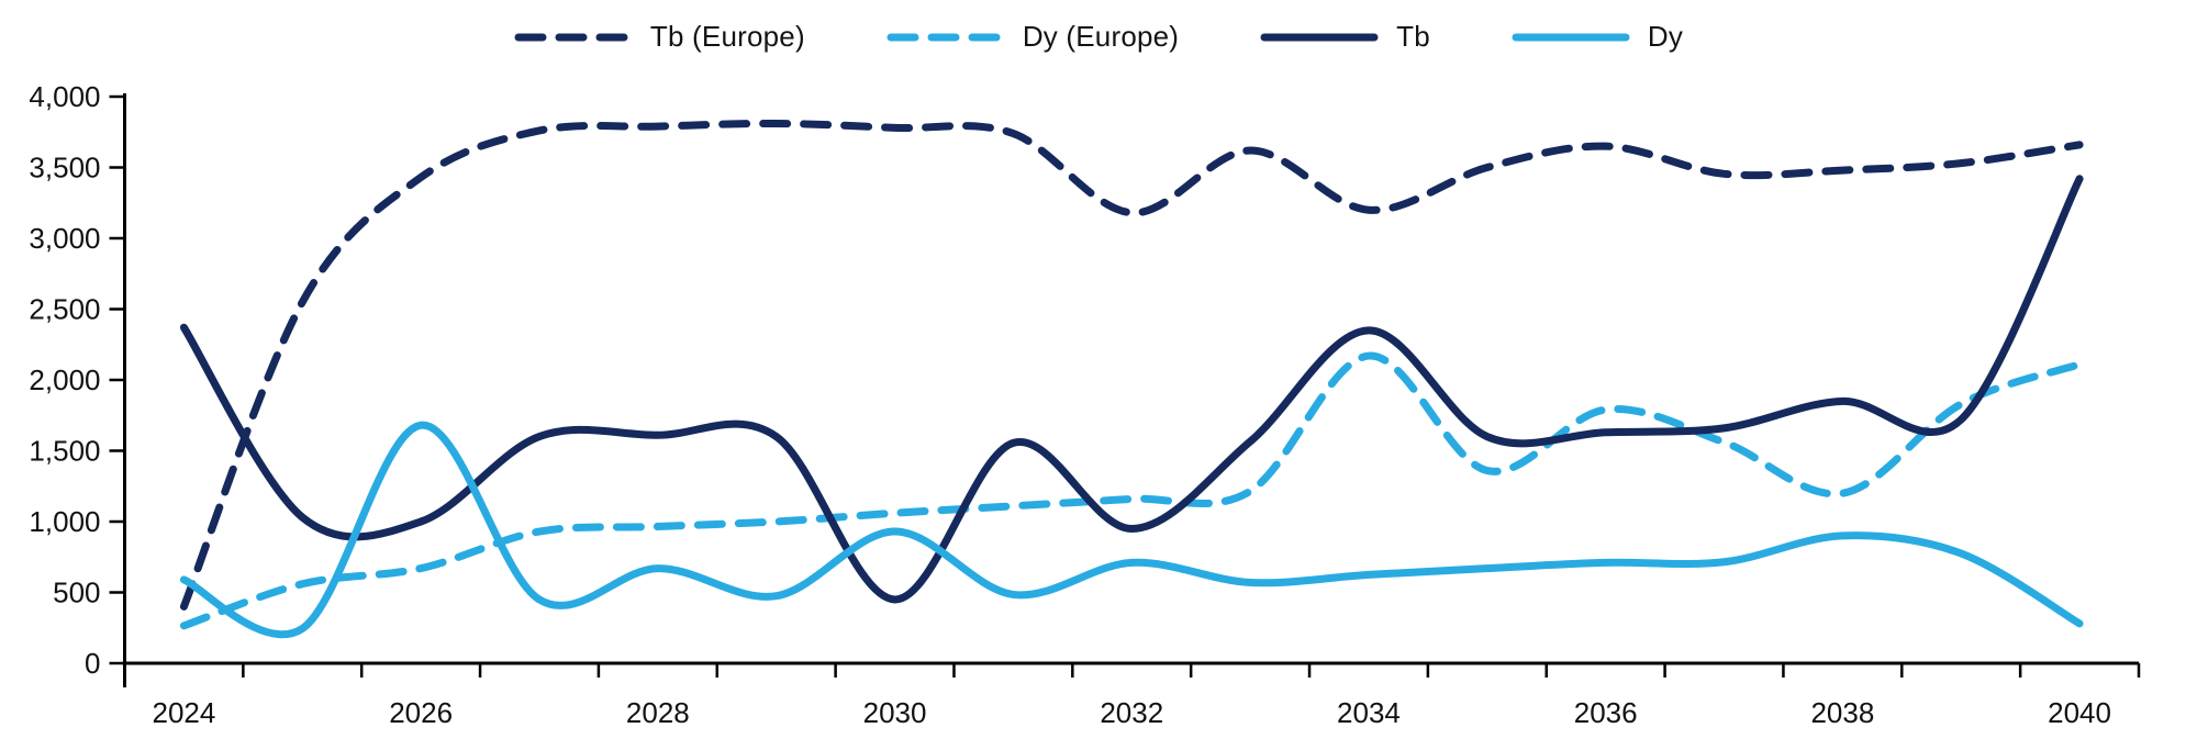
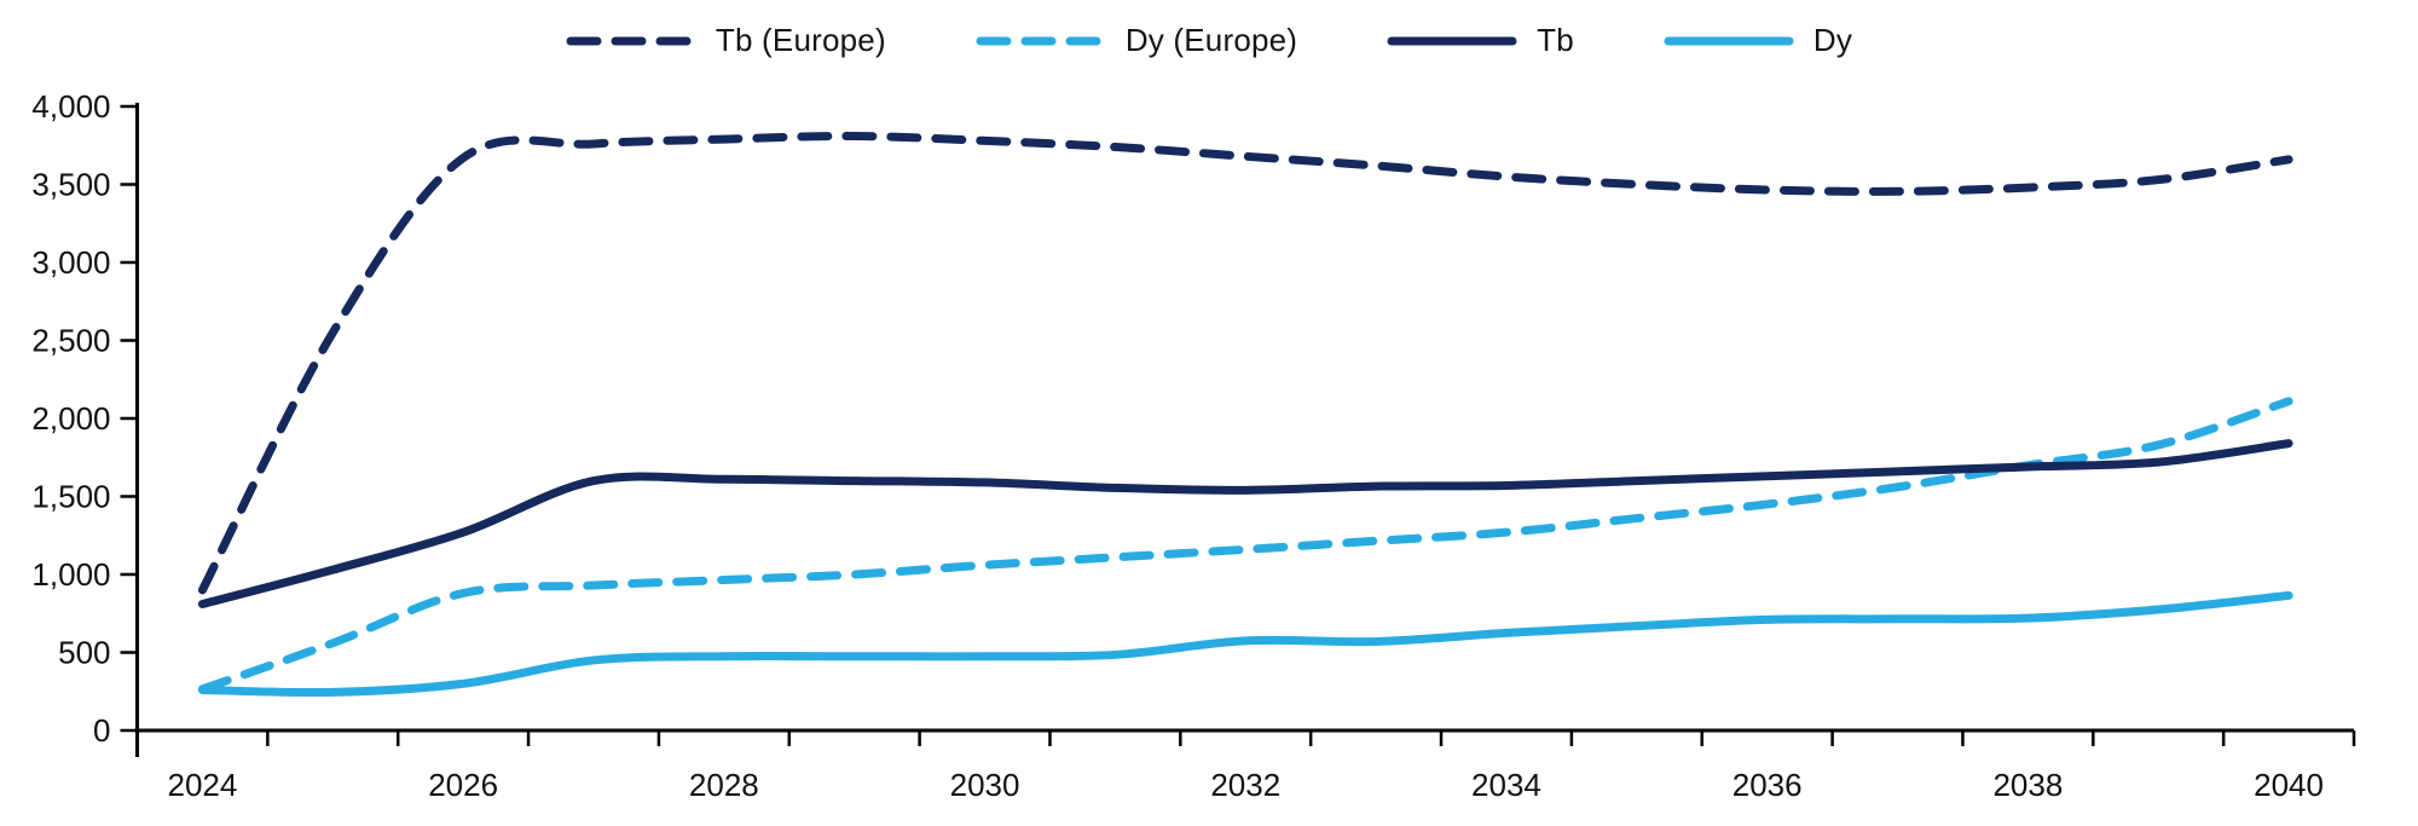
Tb (Europe)/2024: 400 -> 900
Tb/2024: 2370 -> 810
Dy/2024: 590 -> 260
Tb (Europe)/2026: 3430 -> 3670
Dy (Europe)/2026: 670 -> 880
Tb/2026: 1000 -> 1270
Dy/2026: 1680 -> 300
Dy/2028: 670 -> 480
Tb/2030: 450 -> 1590
Dy/2030: 930 -> 480
Tb (Europe)/2032: 3180 -> 3680
Tb/2032: 950 -> 1540
Dy/2032: 710 -> 580
Tb (Europe)/2034: 3200 -> 3550
Dy (Europe)/2034: 2170 -> 1270
Tb/2034: 2350 -> 1570
Tb (Europe)/2036: 3650 -> 3460
Dy (Europe)/2036: 1790 -> 1450
Dy (Europe)/2038: 1200 -> 1700
Tb/2038: 1850 -> 1690
Dy/2038: 900 -> 720
Tb/2040: 3420 -> 1840
Dy/2040: 280 -> 860
